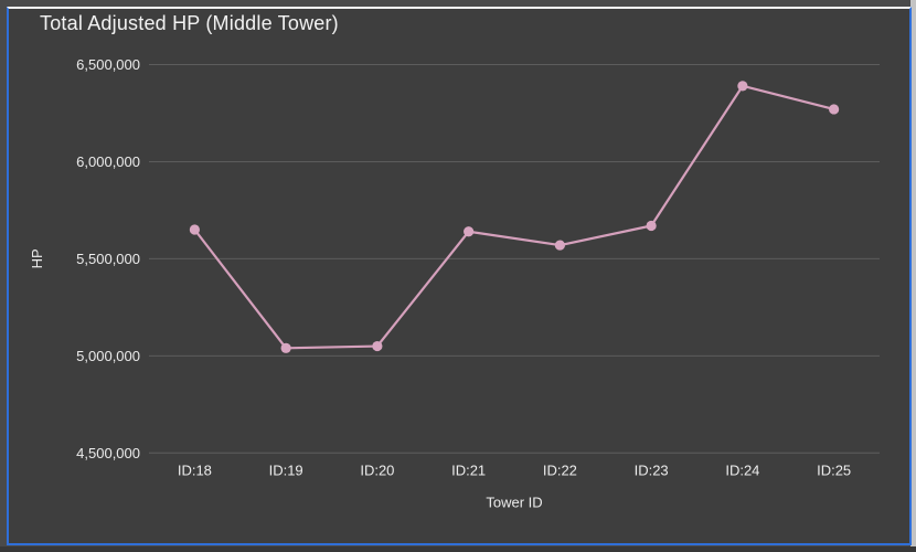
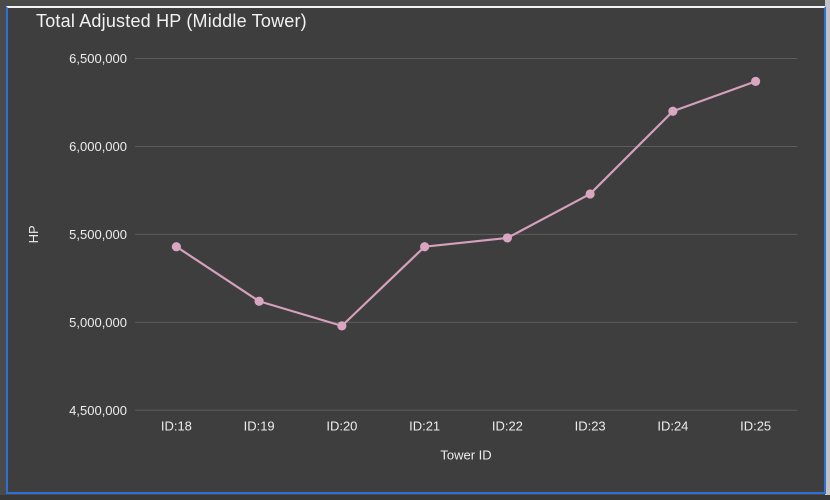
ID:18: 5650000 -> 5430000
ID:19: 5040000 -> 5120000
ID:20: 5050000 -> 4980000
ID:21: 5640000 -> 5430000
ID:22: 5570000 -> 5480000
ID:23: 5670000 -> 5730000
ID:24: 6390000 -> 6200000
ID:25: 6270000 -> 6370000
